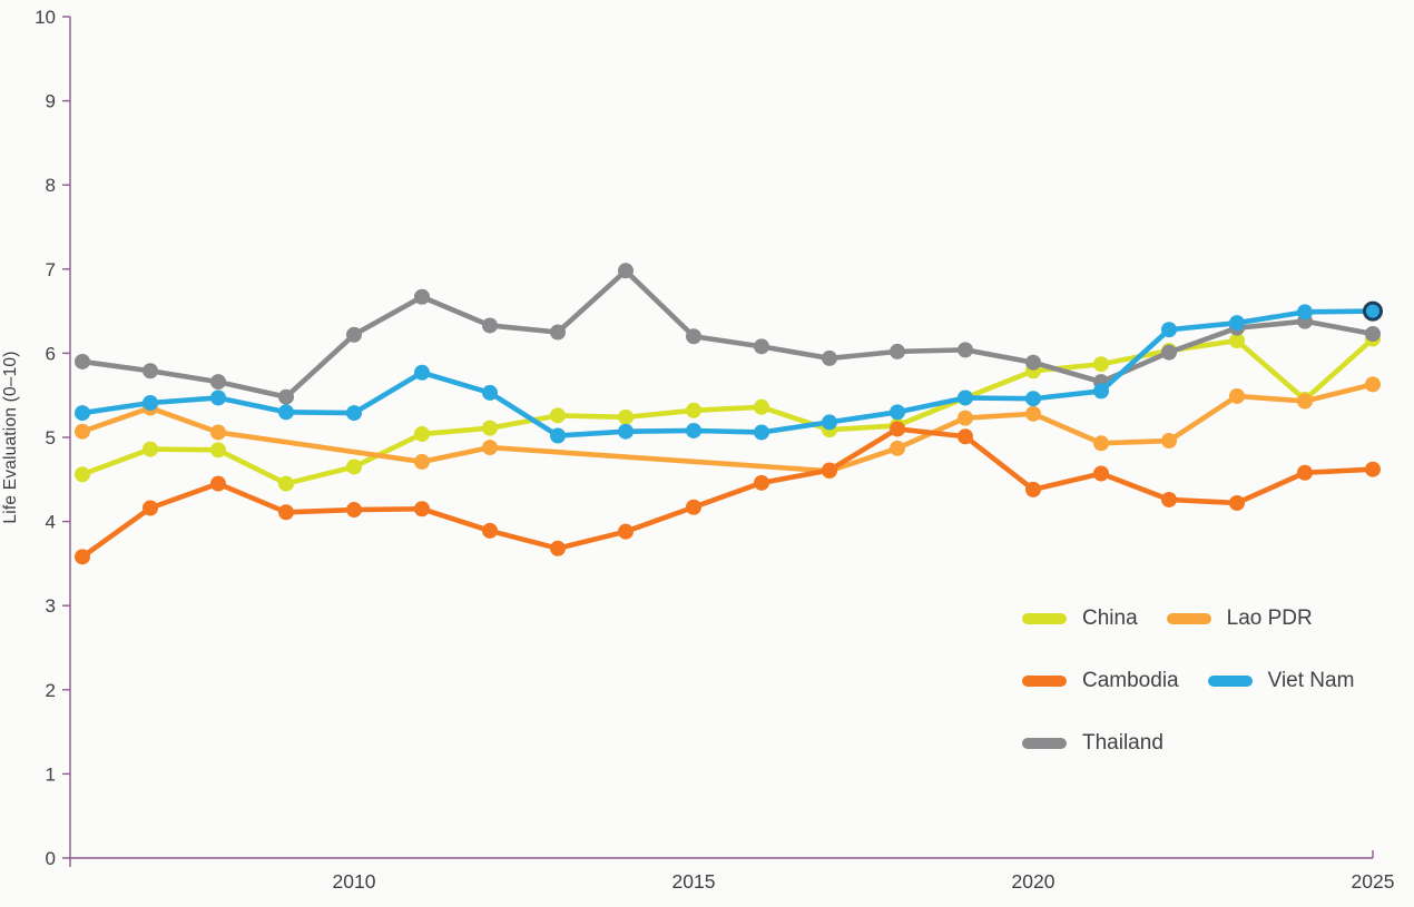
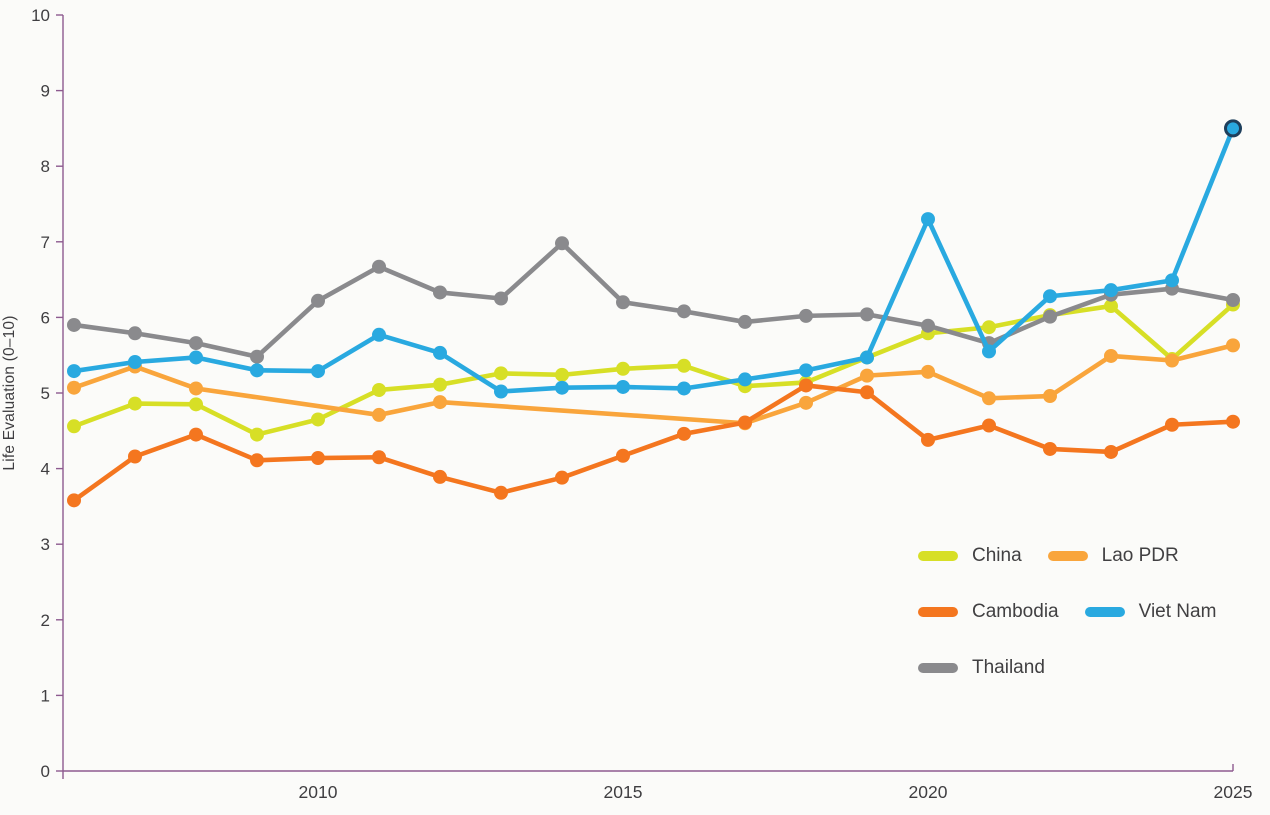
Viet Nam/2020: 5.5 -> 7.3
Viet Nam/2025: 6.5 -> 8.5
